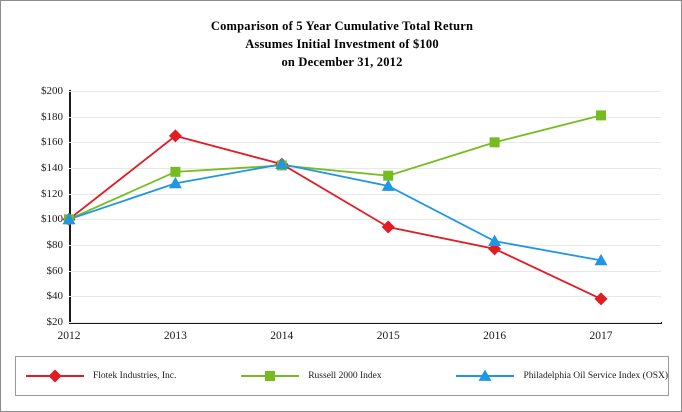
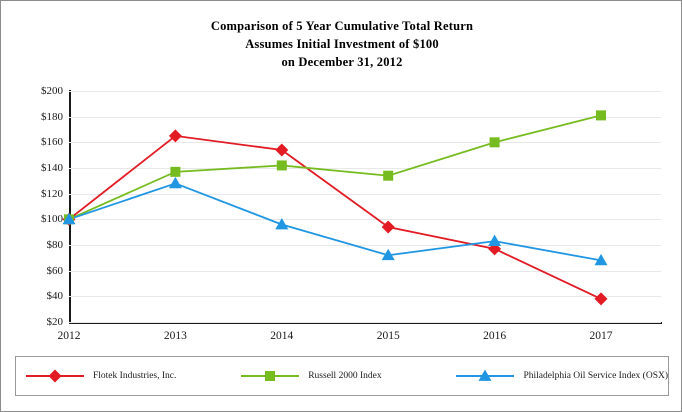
Flotek Industries, Inc./2014: $143 -> $154
Philadelphia Oil Service Index (OSX)/2014: $143 -> $96
Philadelphia Oil Service Index (OSX)/2015: $126 -> $72
